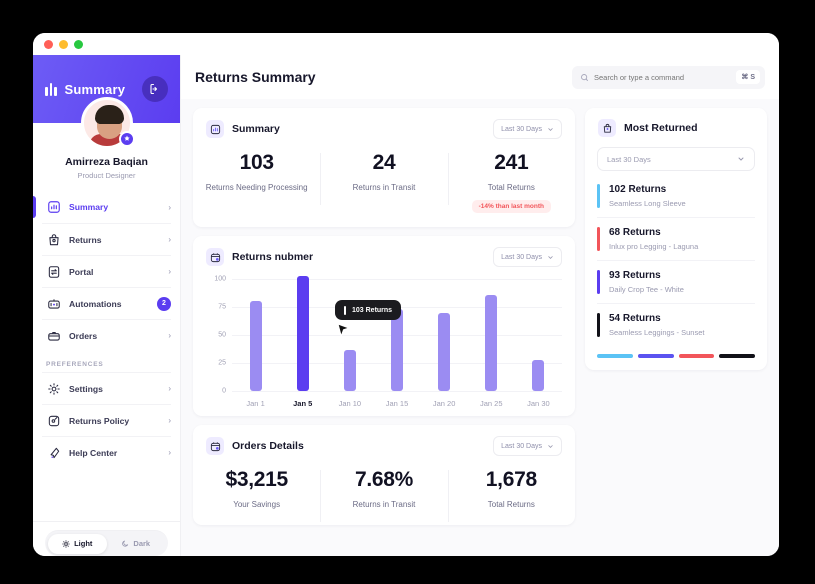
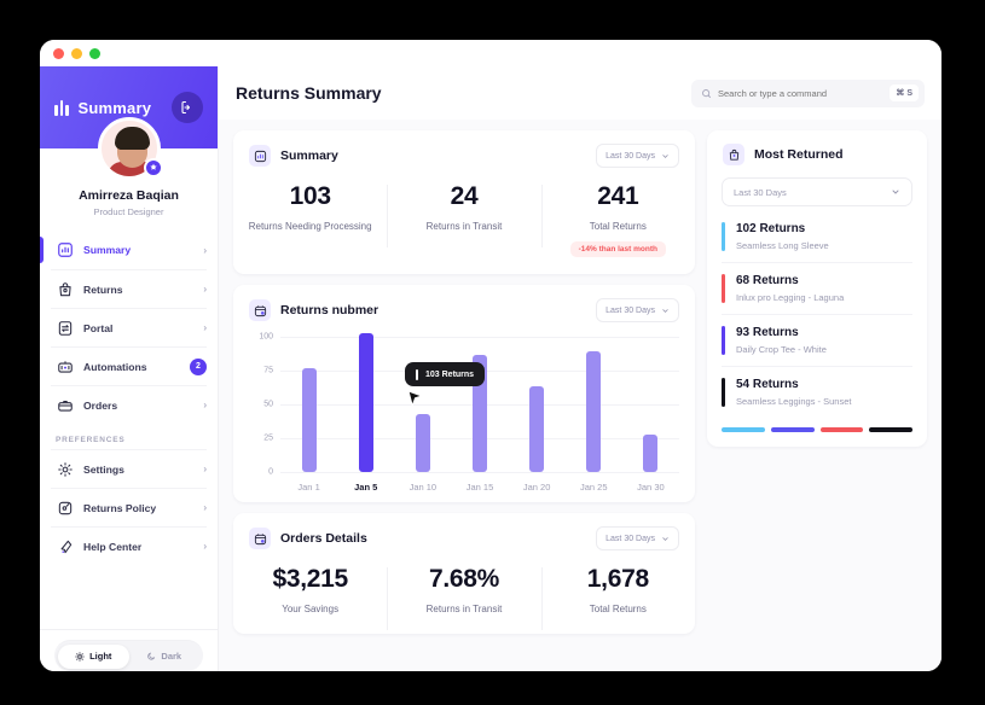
Jan 1: 80 -> 77
Jan 10: 37 -> 43
Jan 15: 73 -> 87
Jan 20: 70 -> 63
Jan 25: 86 -> 89
